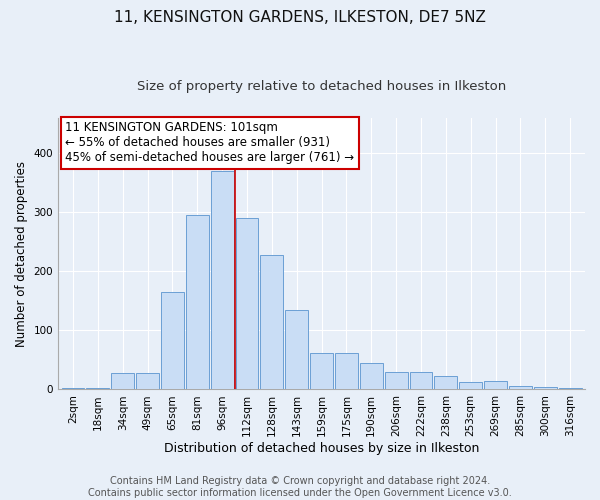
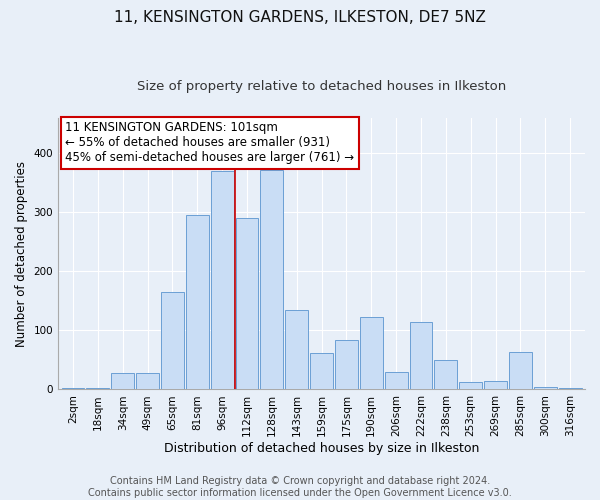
128sqm: 227 -> 372
175sqm: 62 -> 84
190sqm: 44 -> 122
222sqm: 30 -> 114
238sqm: 23 -> 50
285sqm: 6 -> 64
